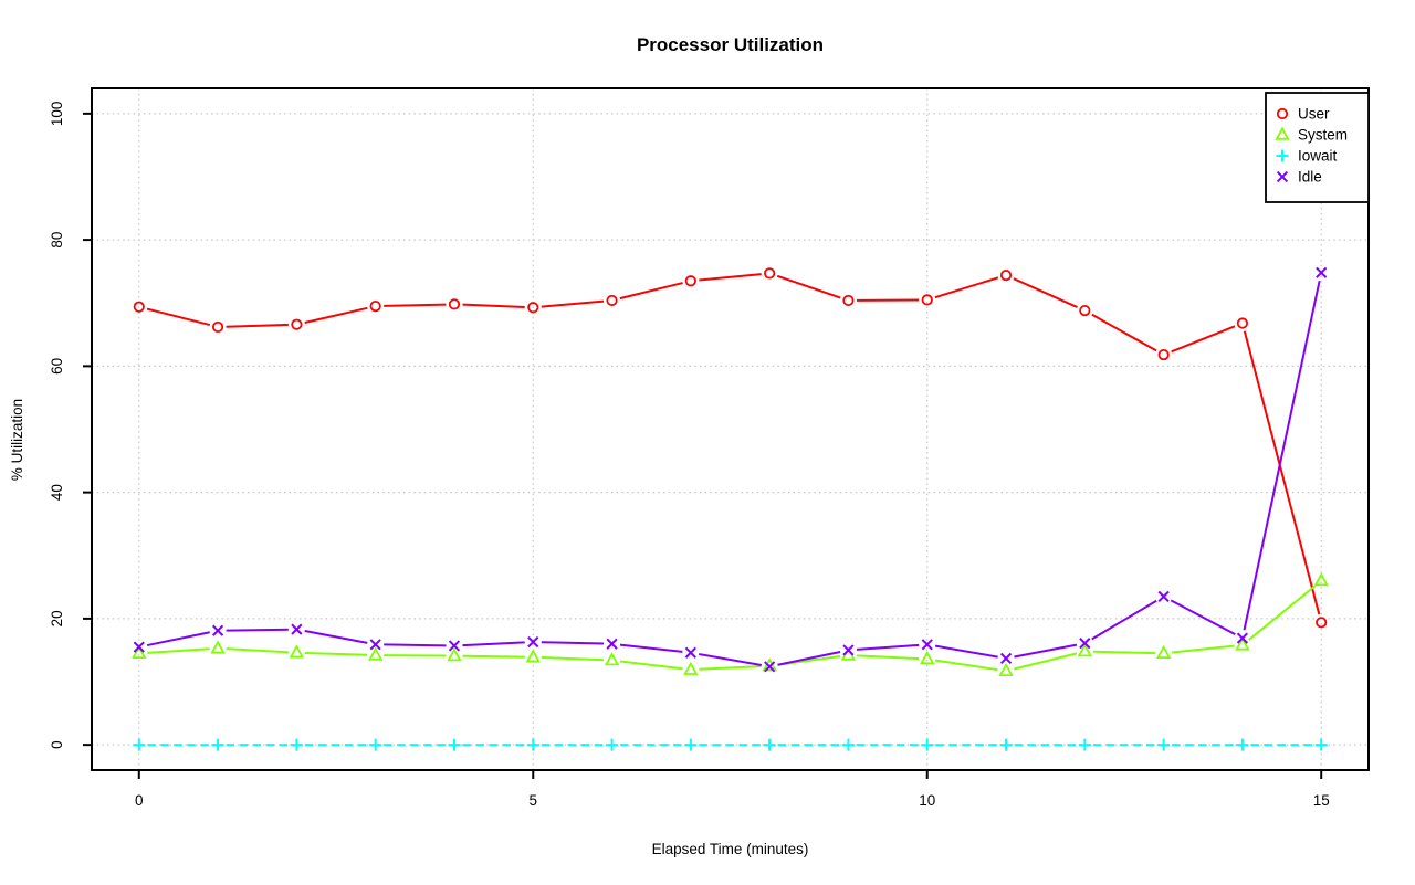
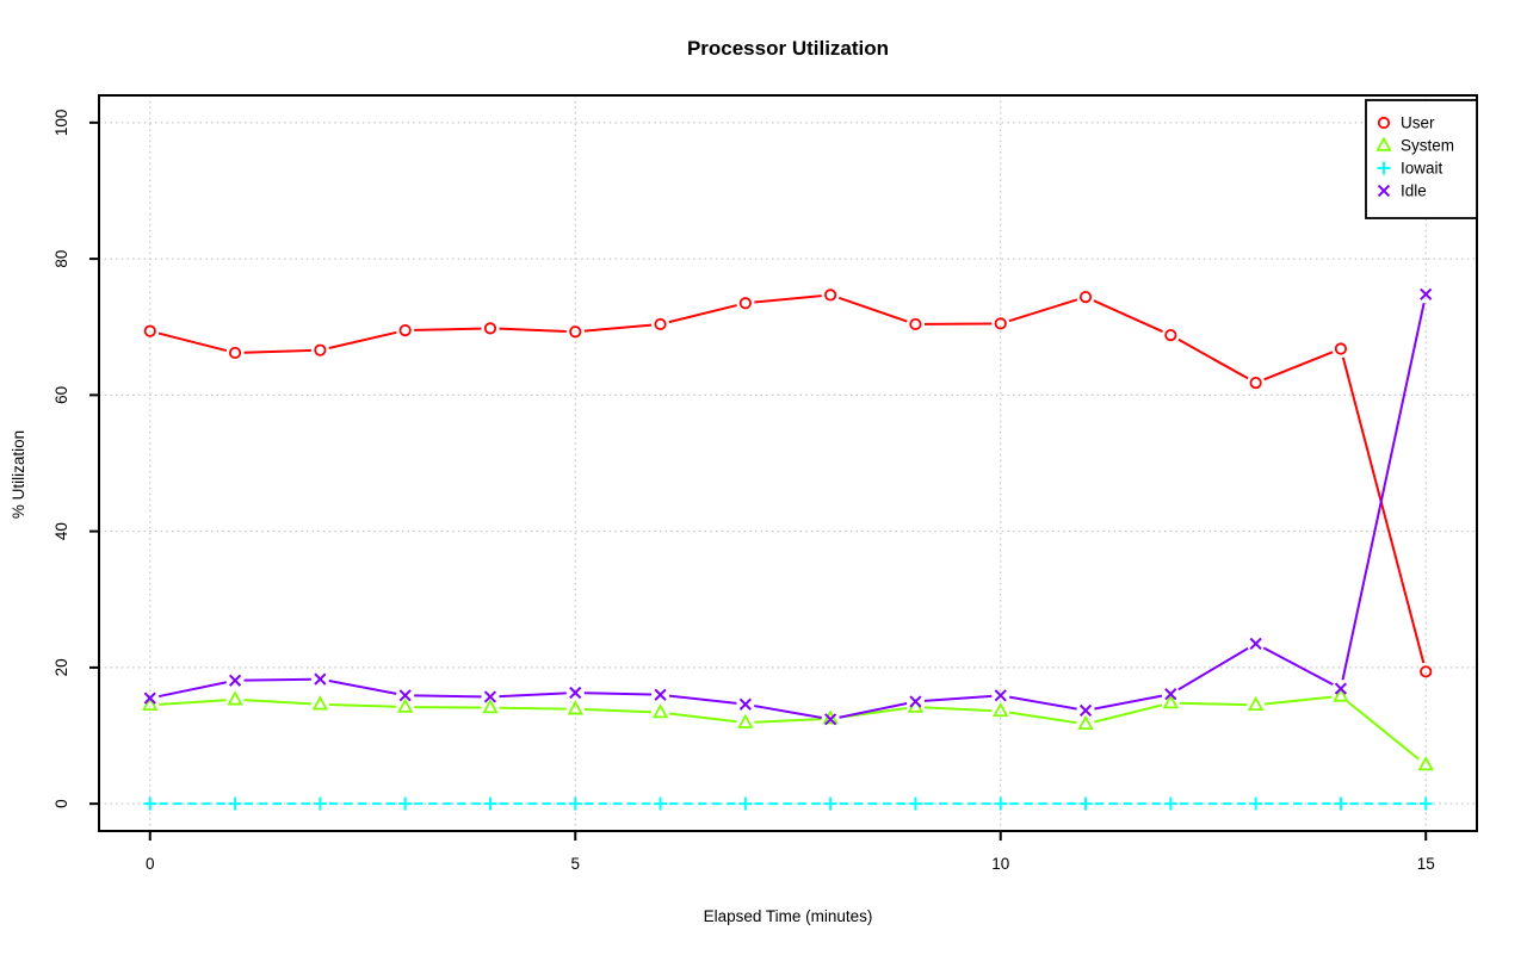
System/15: 26 -> 6
